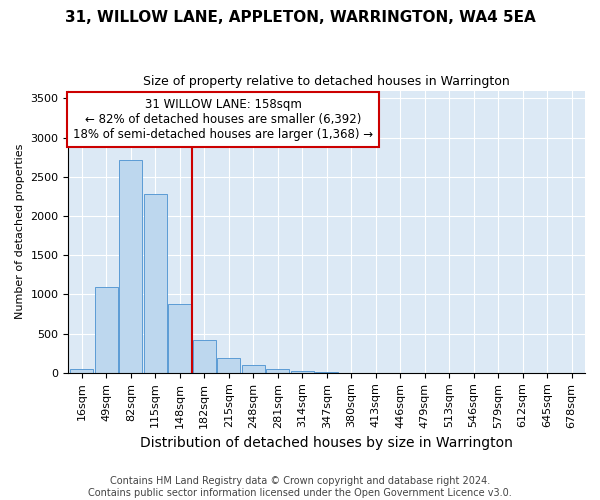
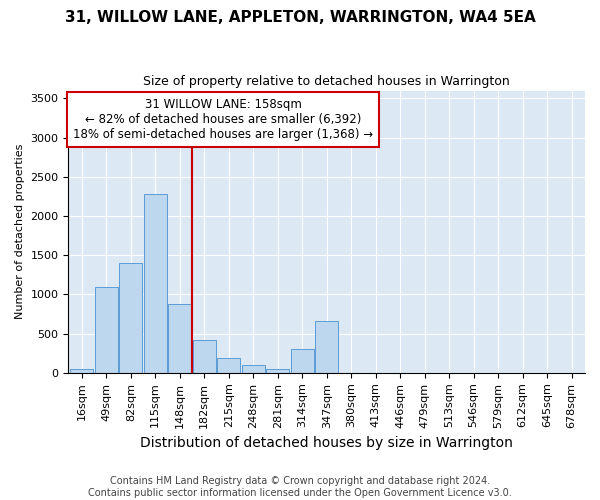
82sqm: 2720 -> 1400
314sqm: 20 -> 300
347sqm: 0 -> 660
